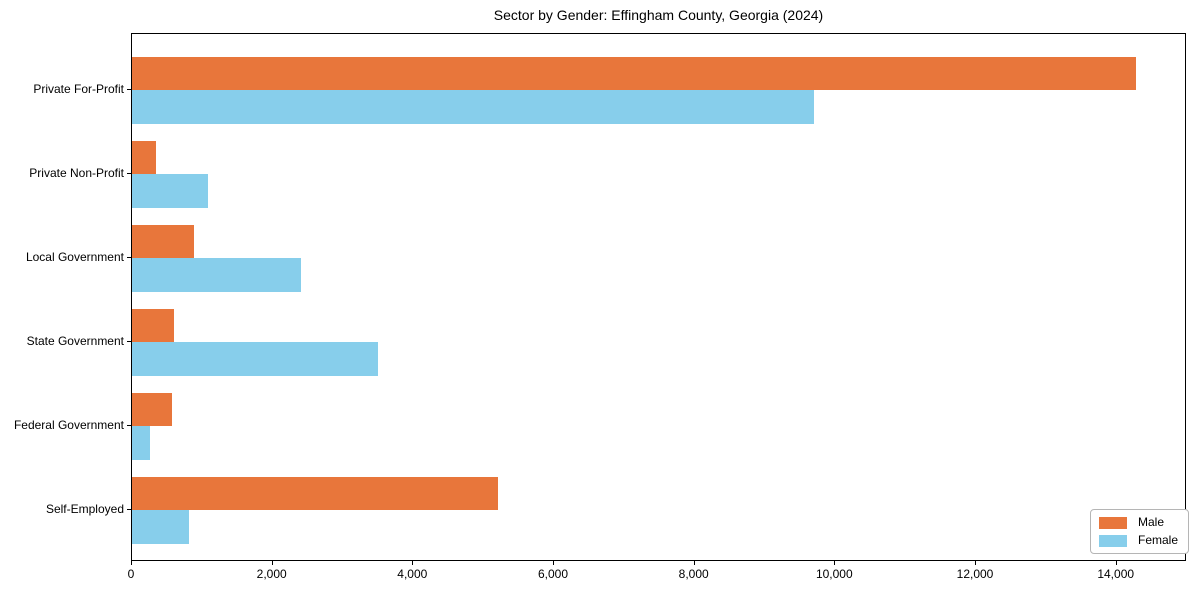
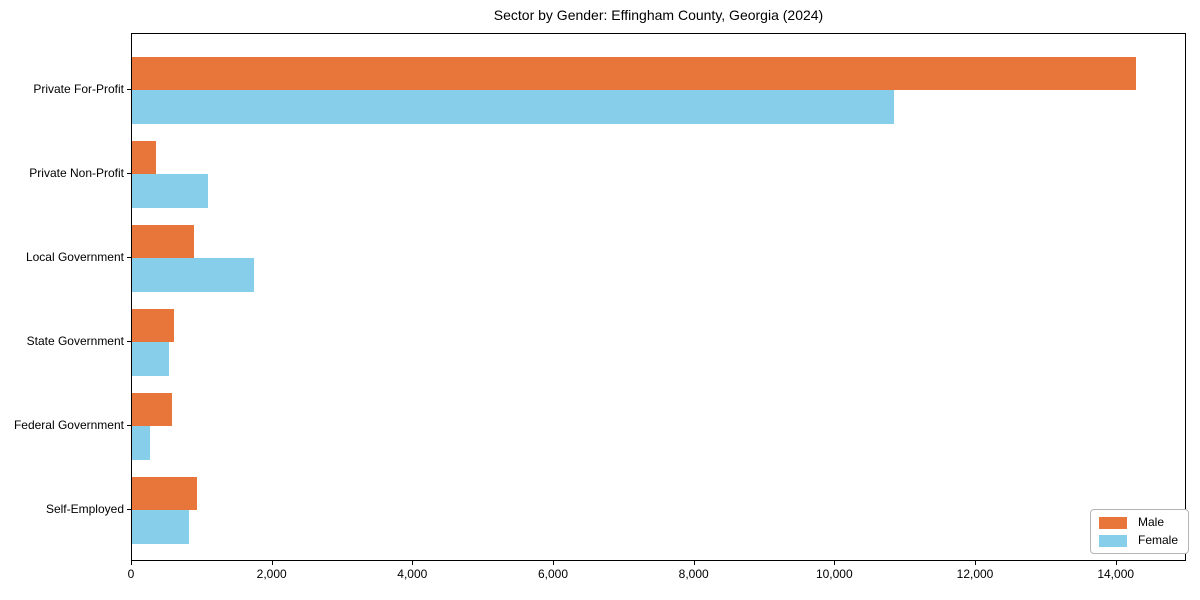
Female/Private For-Profit: 9700 -> 10800
Female/Local Government: 2400 -> 1700
Female/State Government: 3500 -> 500
Male/Self-Employed: 5200 -> 900
